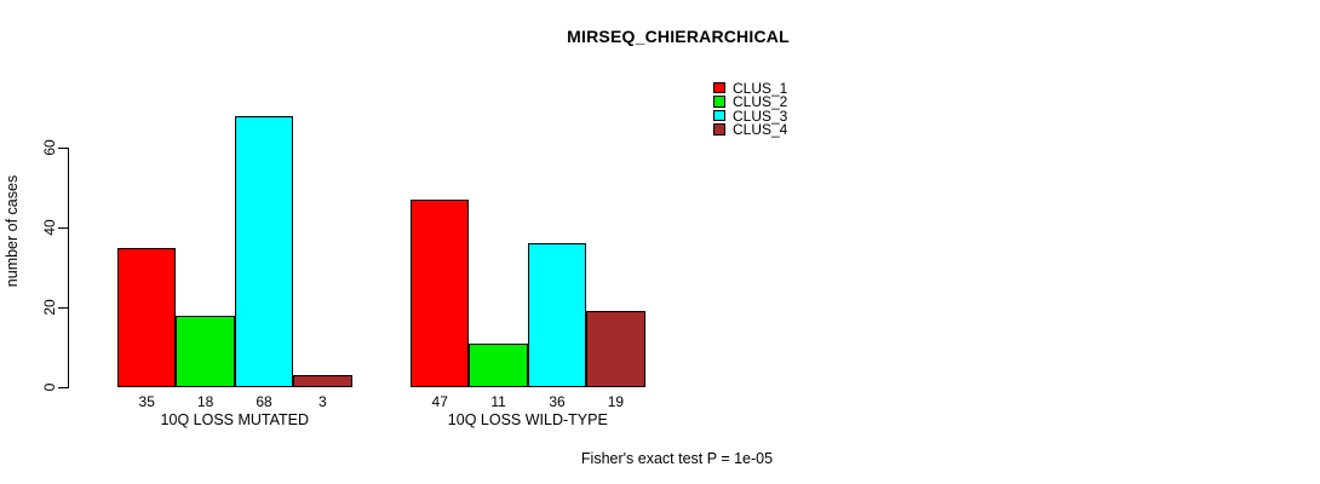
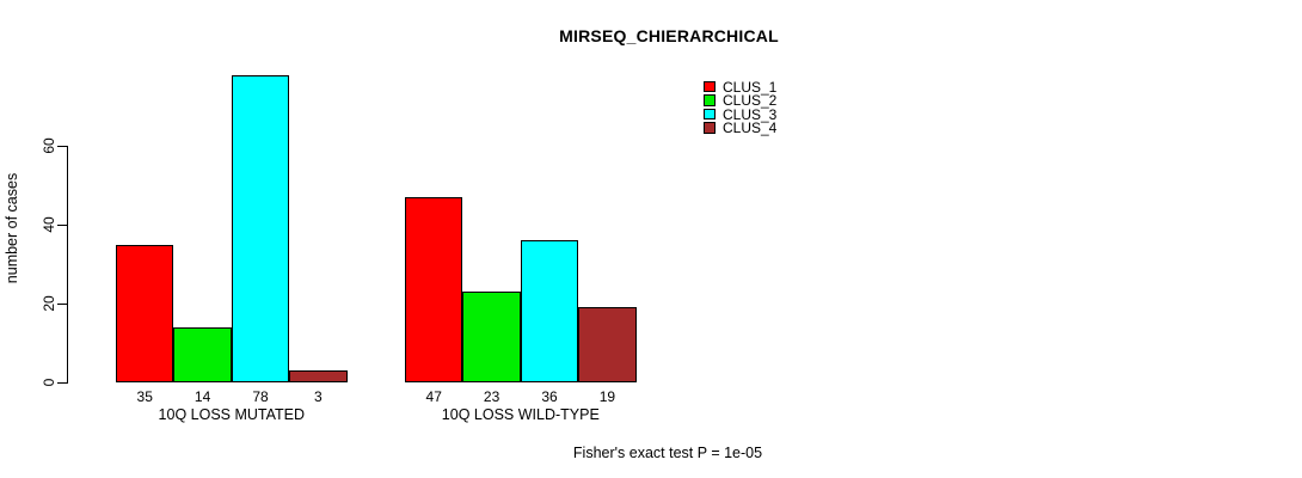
CLUS_2/10Q LOSS MUTATED: 18 -> 14
CLUS_3/10Q LOSS MUTATED: 68 -> 78
CLUS_2/10Q LOSS WILD-TYPE: 11 -> 23
